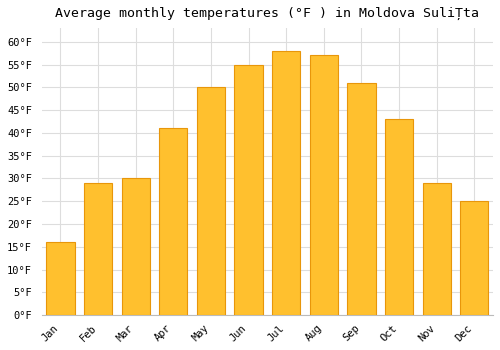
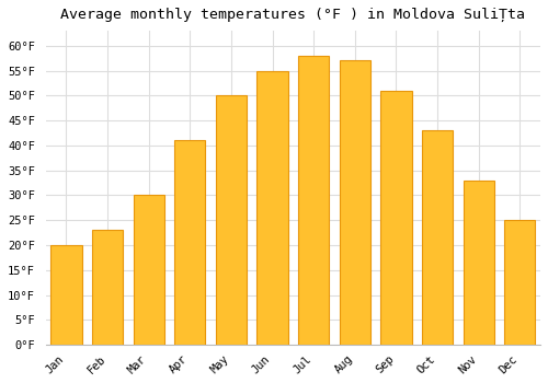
Jan: 16°F -> 20°F
Feb: 29°F -> 23°F
Nov: 29°F -> 33°F
